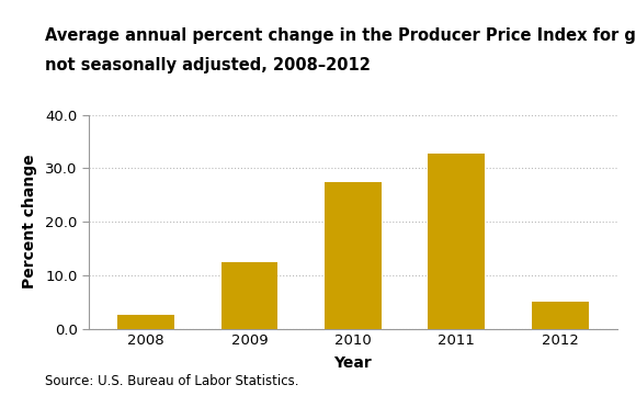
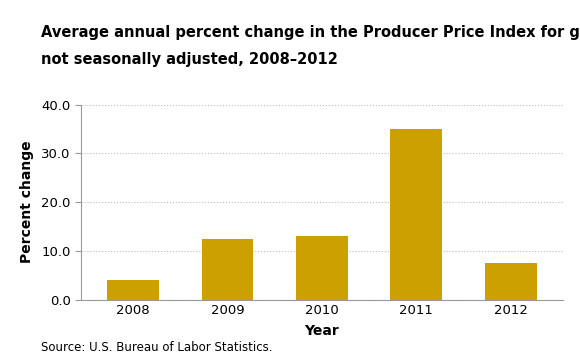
2008: 2.5 -> 4.0
2010: 27.5 -> 13.0
2011: 32.8 -> 35.0
2012: 5.0 -> 7.5
